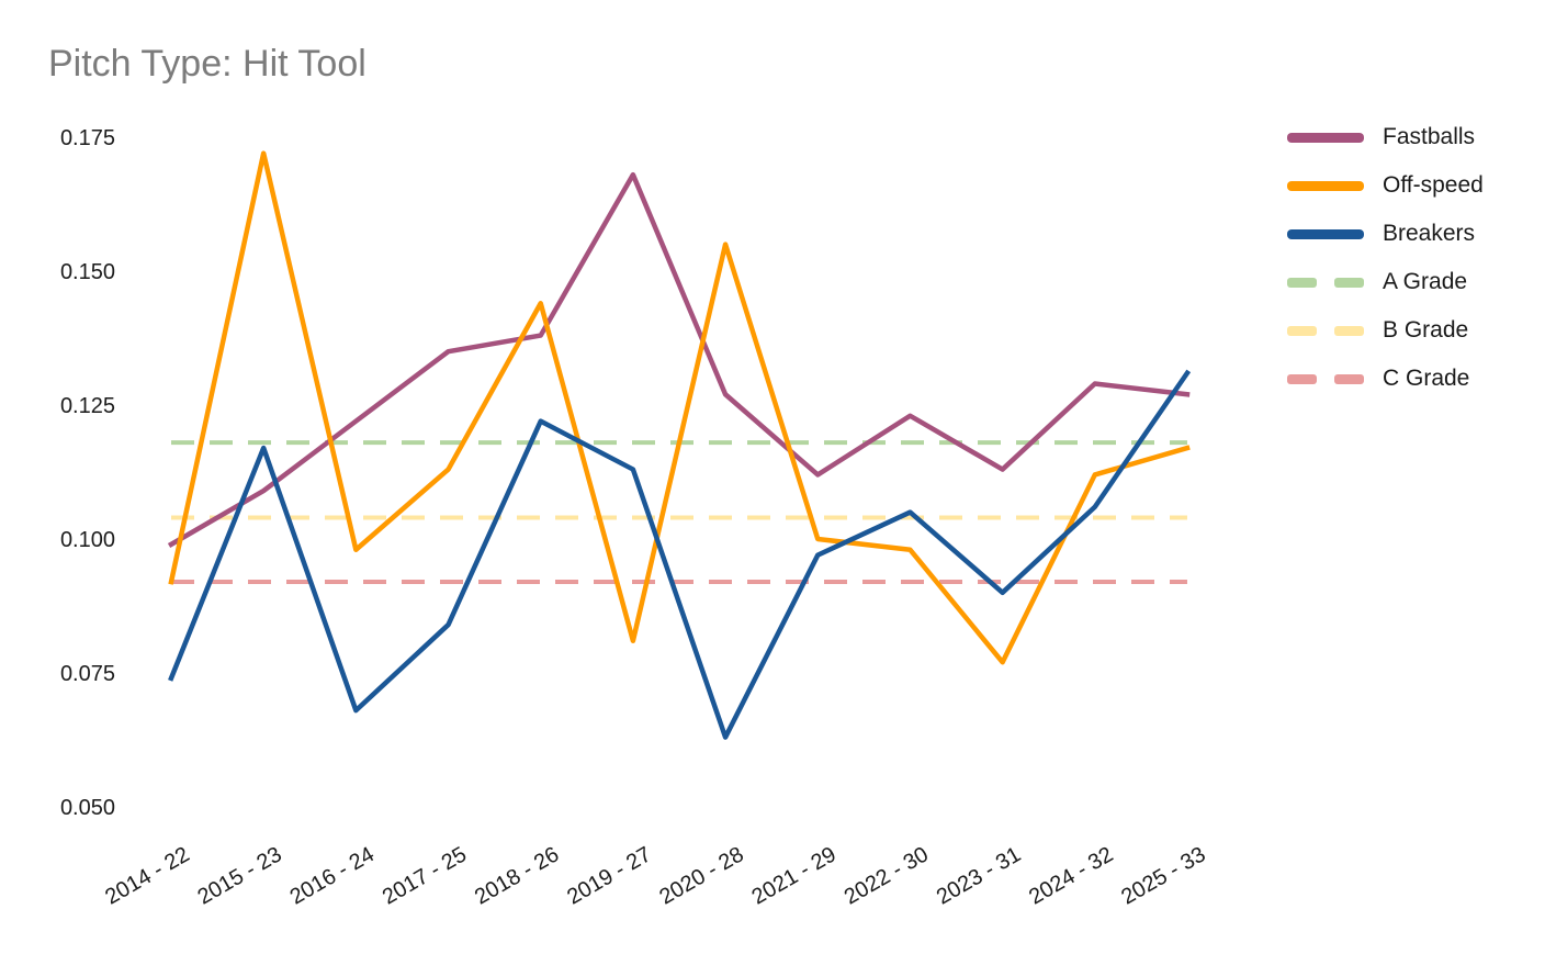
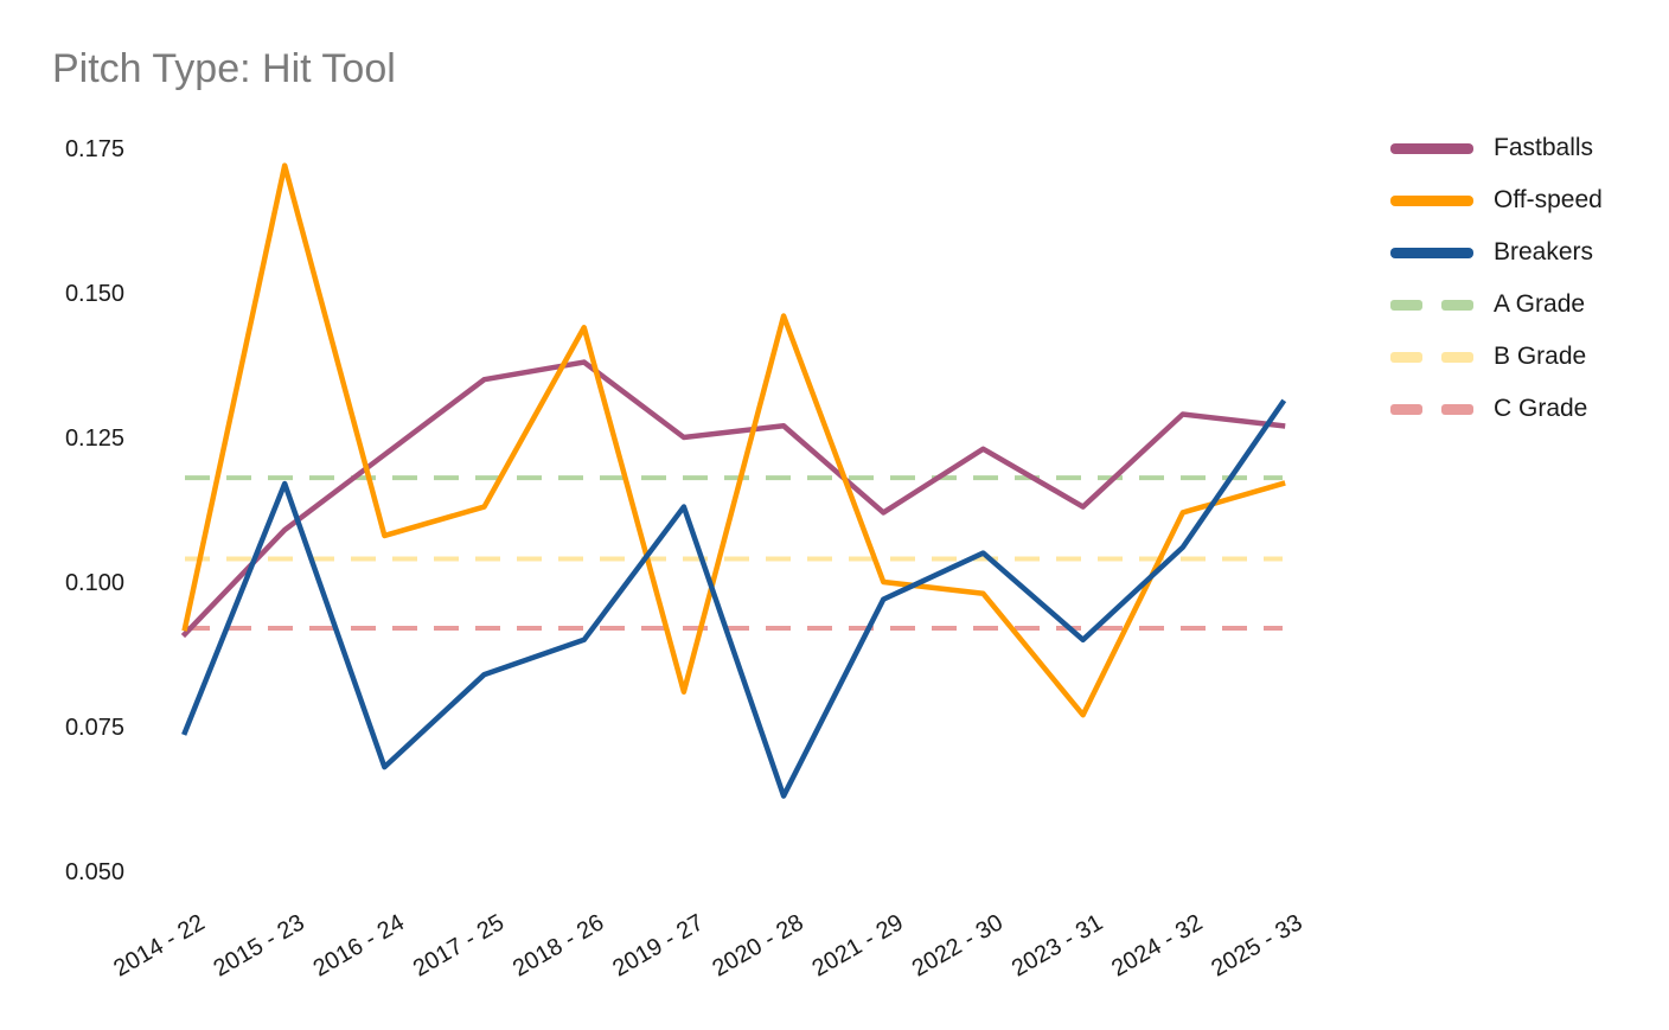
Fastballs/2014 - 22: 0.099 -> 0.091
Off-speed/2016 - 24: 0.098 -> 0.108
Breakers/2018 - 26: 0.122 -> 0.090
Fastballs/2019 - 27: 0.168 -> 0.125
Off-speed/2020 - 28: 0.155 -> 0.146
